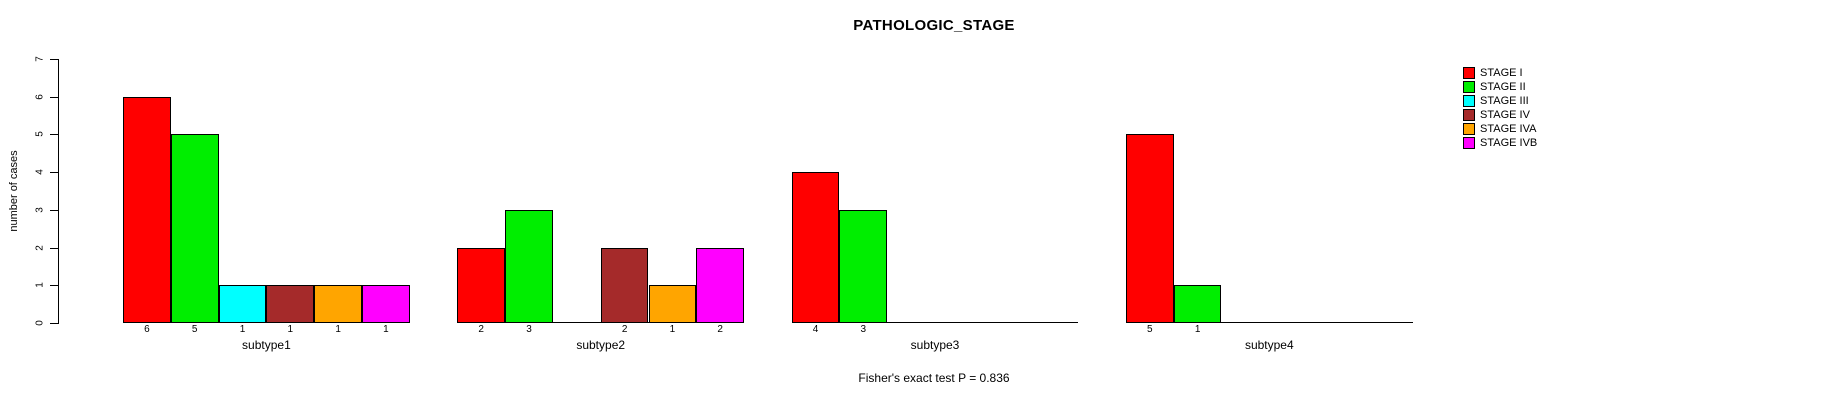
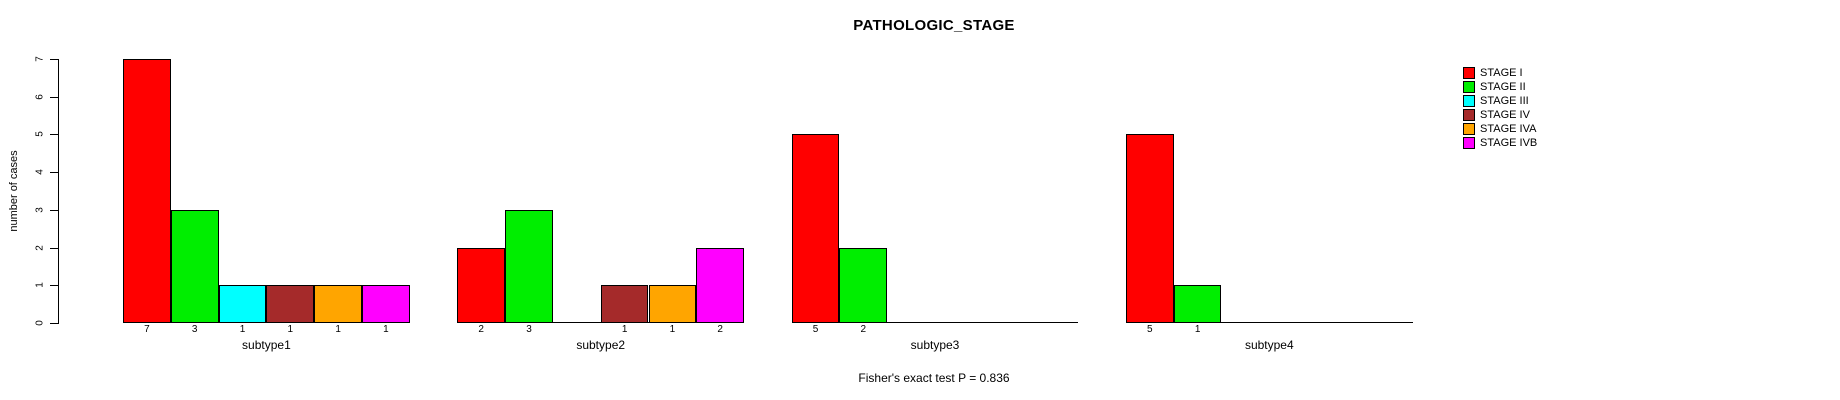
STAGE I/subtype1: 6 -> 7
STAGE II/subtype1: 5 -> 3
STAGE IV/subtype2: 2 -> 1
STAGE I/subtype3: 4 -> 5
STAGE II/subtype3: 3 -> 2
